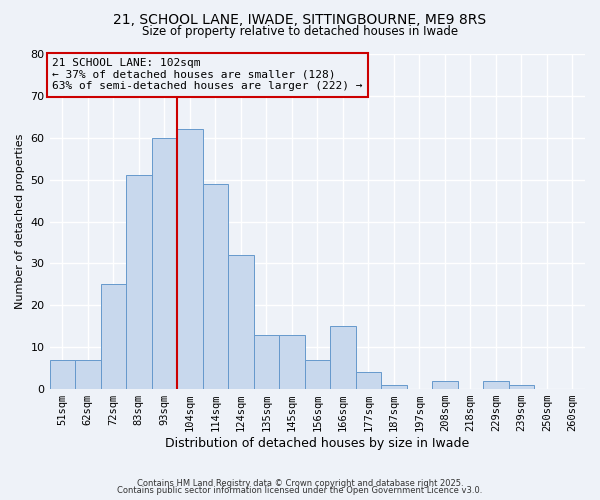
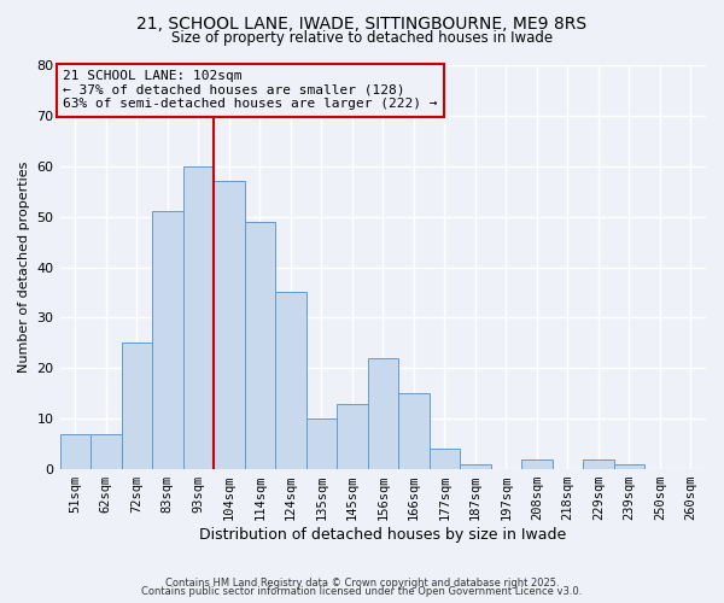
104sqm: 62 -> 57
124sqm: 32 -> 35
135sqm: 13 -> 10
156sqm: 7 -> 22
